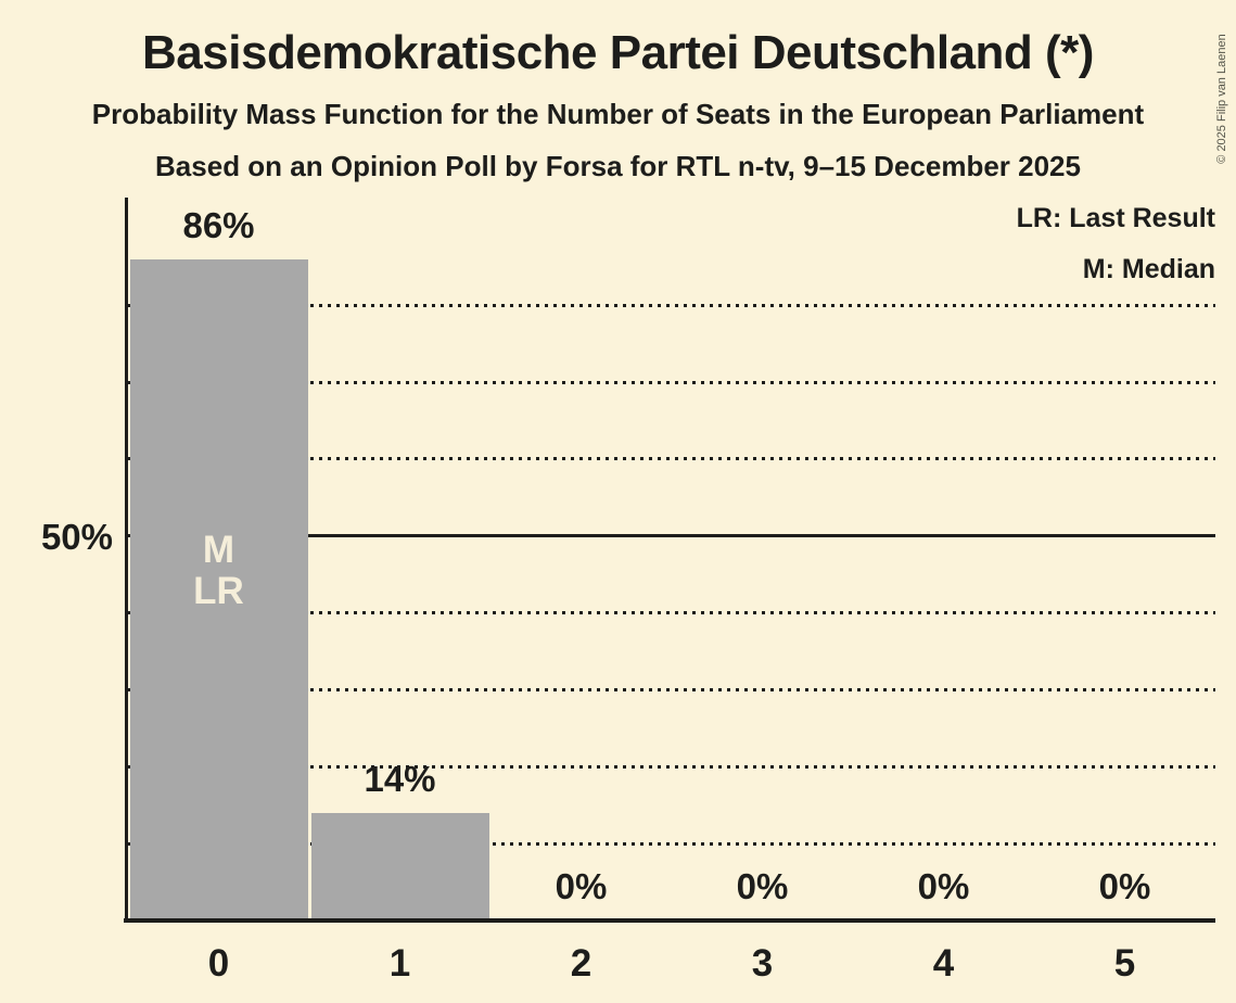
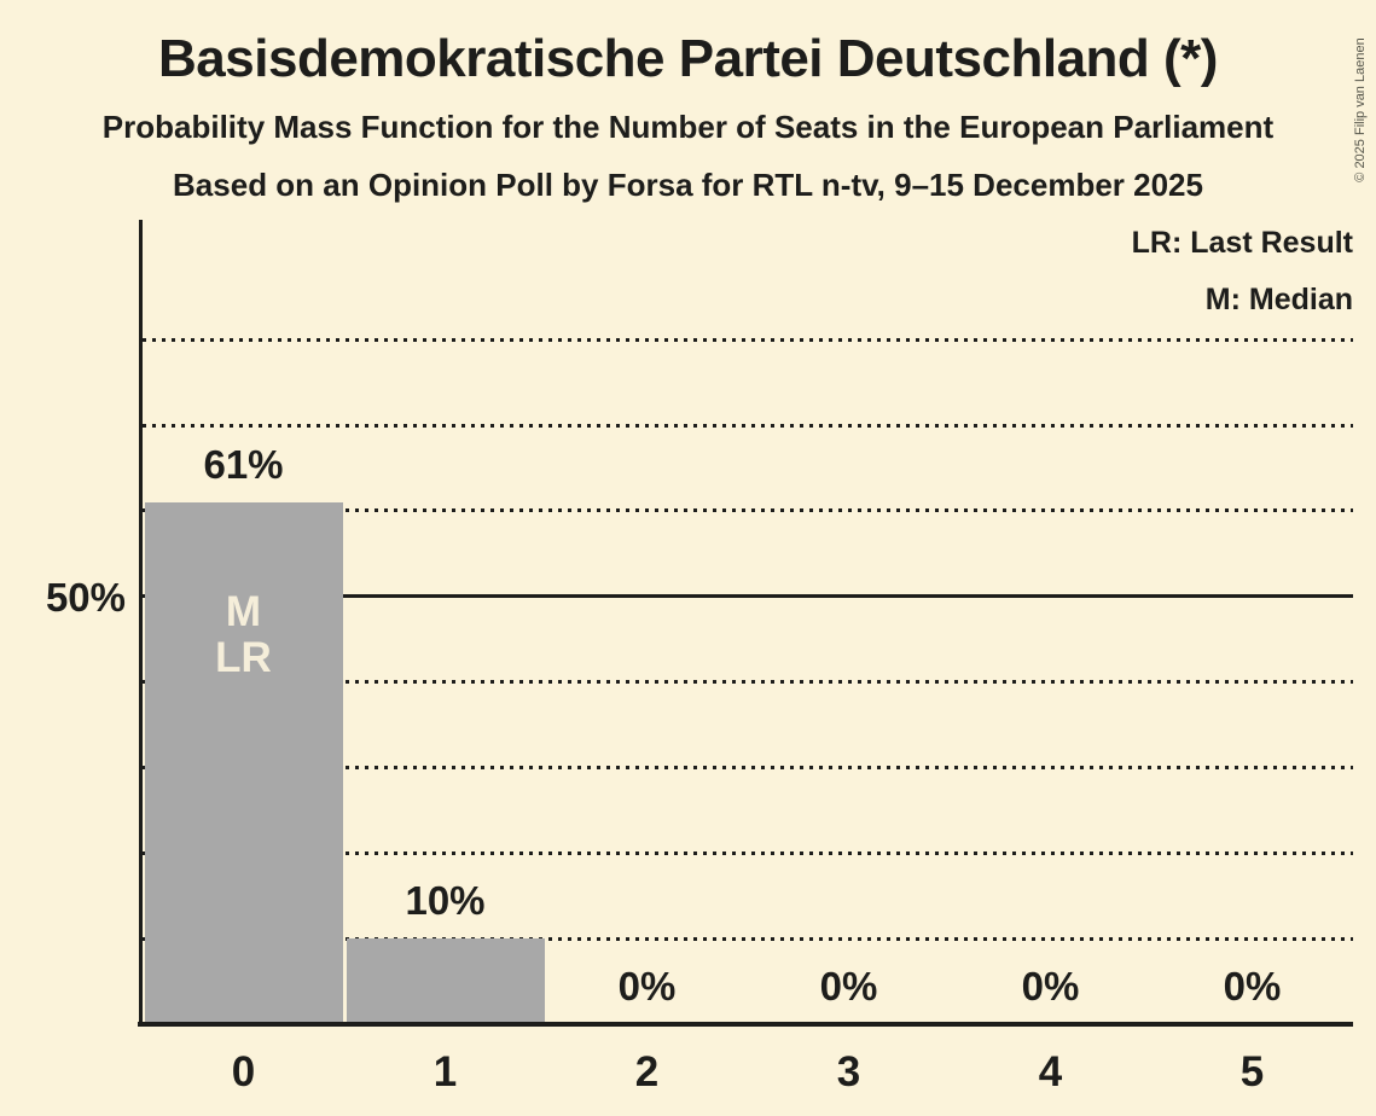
0: 86% -> 61%
1: 14% -> 10%
